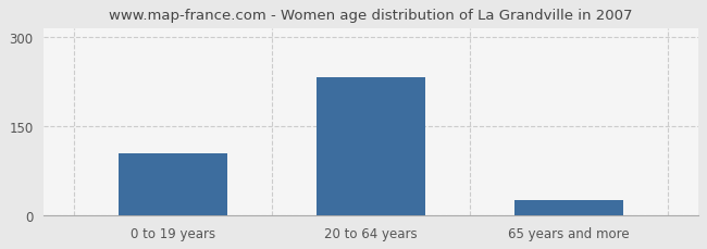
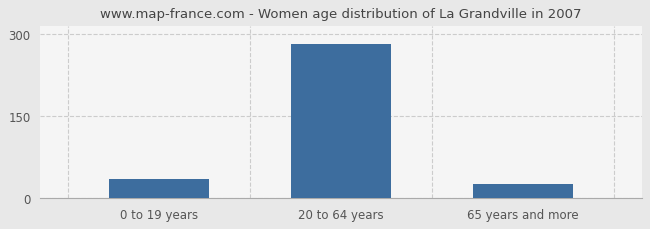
0 to 19 years: 105 -> 34
20 to 64 years: 232 -> 282
